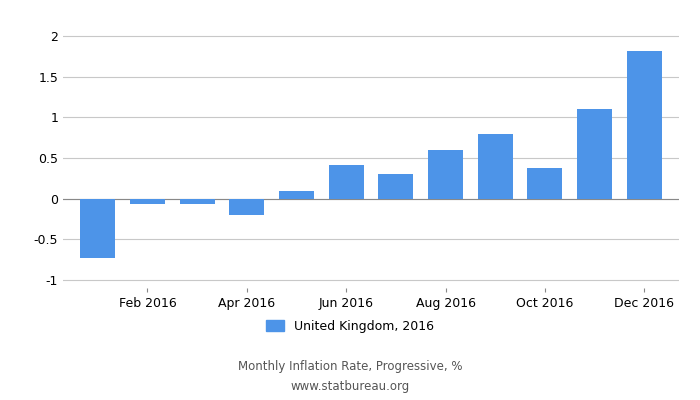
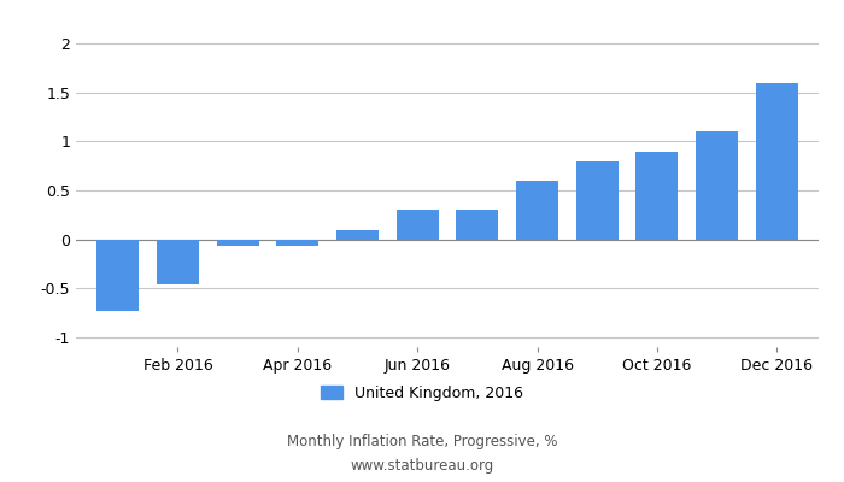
Feb 2016: -0.06 -> -0.46
Apr 2016: -0.20 -> -0.06
Jun 2016: 0.42 -> 0.30
Oct 2016: 0.38 -> 0.90
Dec 2016: 1.82 -> 1.60
